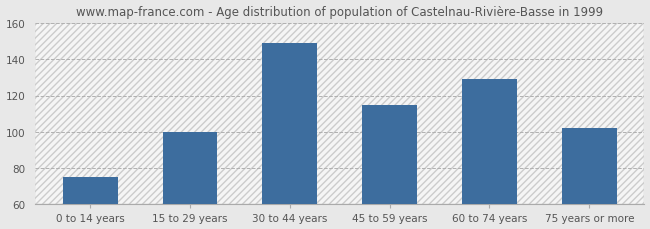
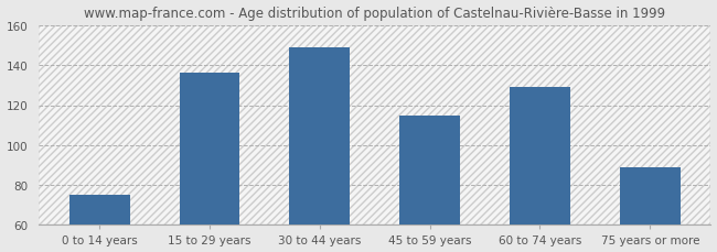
15 to 29 years: 100 -> 136
75 years or more: 102 -> 89
